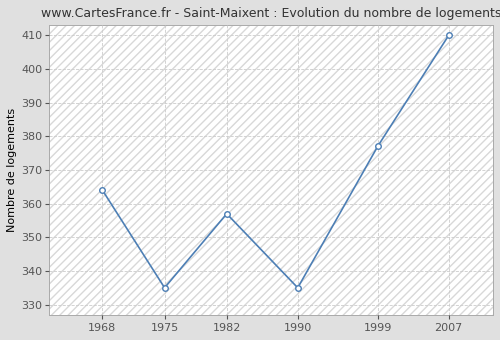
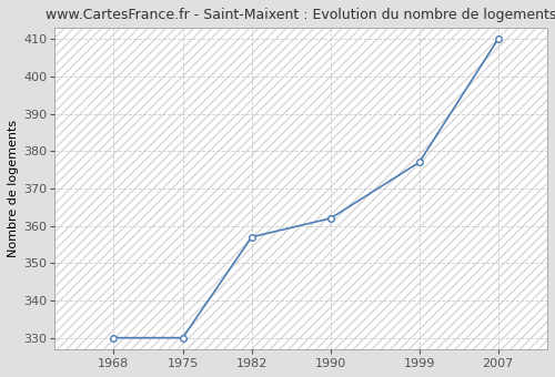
1968: 364 -> 330
1975: 335 -> 330
1990: 335 -> 362
